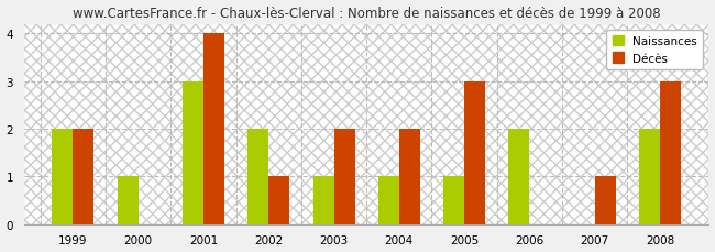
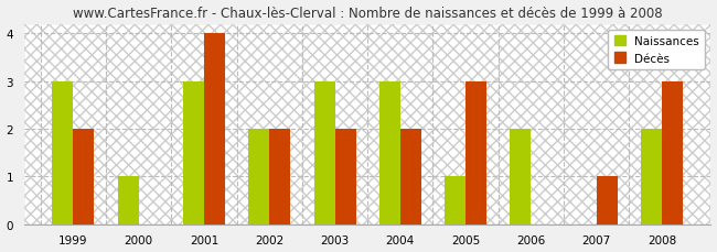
Naissances/1999: 2 -> 3
Décès/2002: 1 -> 2
Naissances/2003: 1 -> 3
Naissances/2004: 1 -> 3
